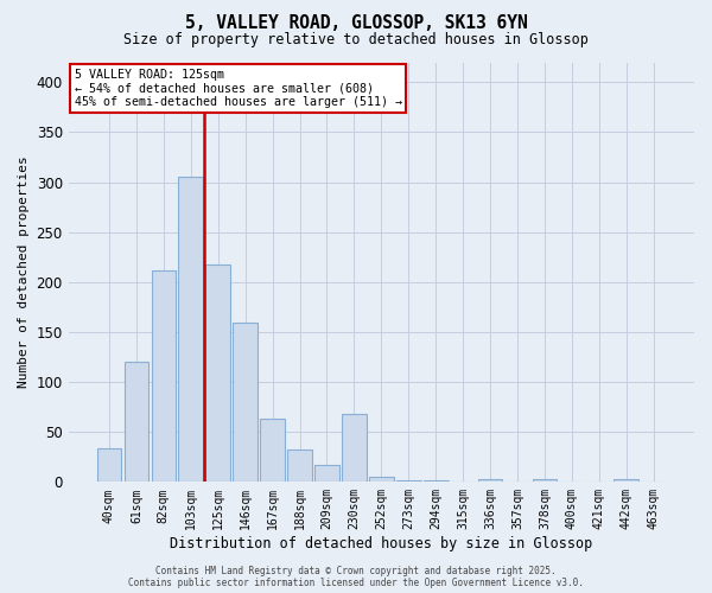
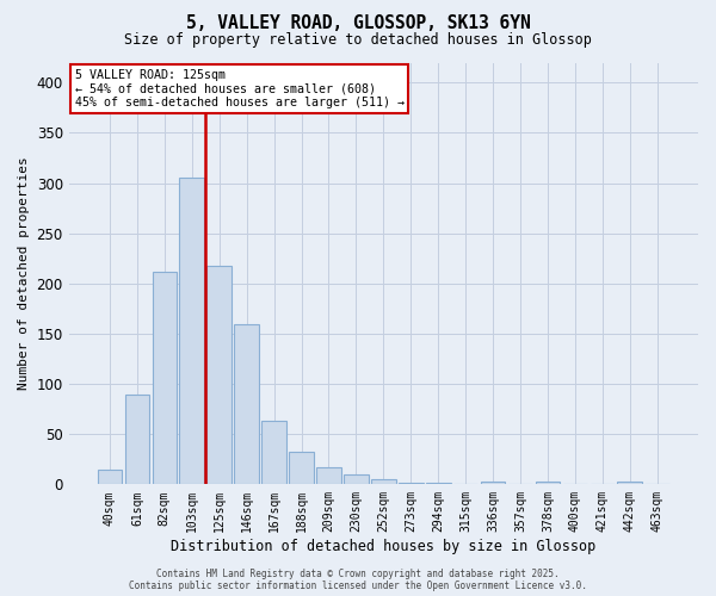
40sqm: 34 -> 15
61sqm: 120 -> 90
230sqm: 68 -> 10
